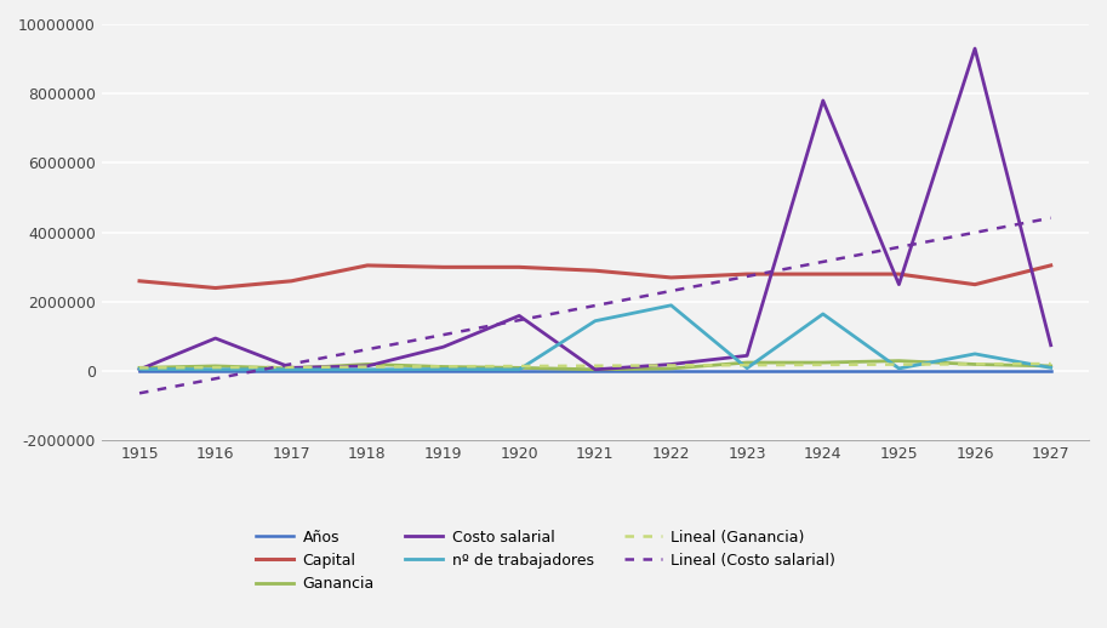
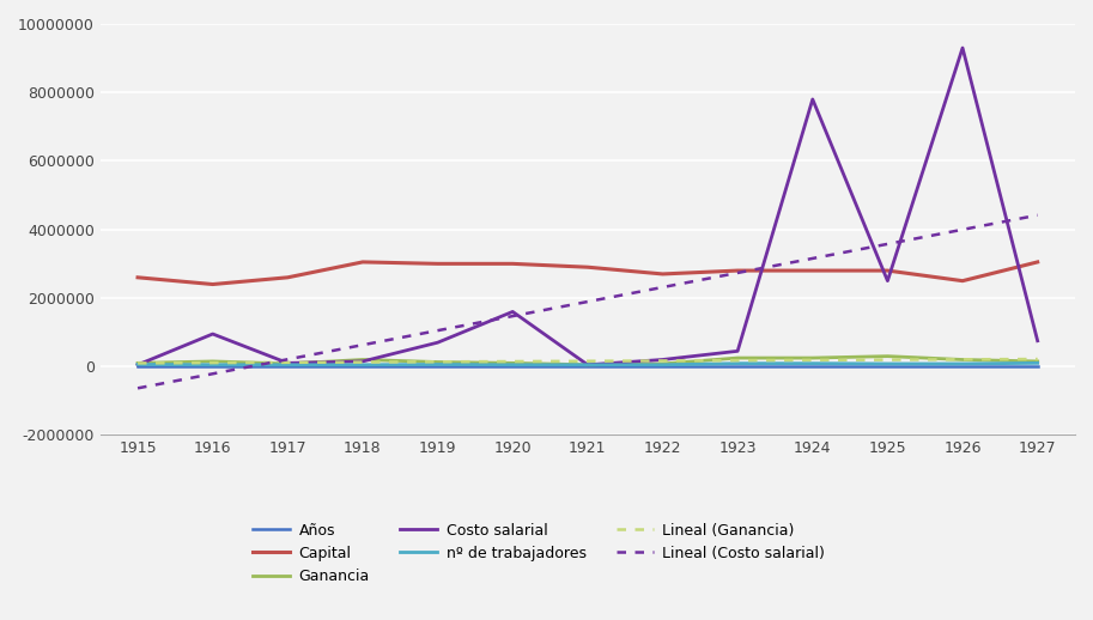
nº de trabajadores/1921: 1450000 -> 50000
nº de trabajadores/1922: 1900000 -> 50000
nº de trabajadores/1924: 1650000 -> 90000
nº de trabajadores/1926: 500000 -> 80000
